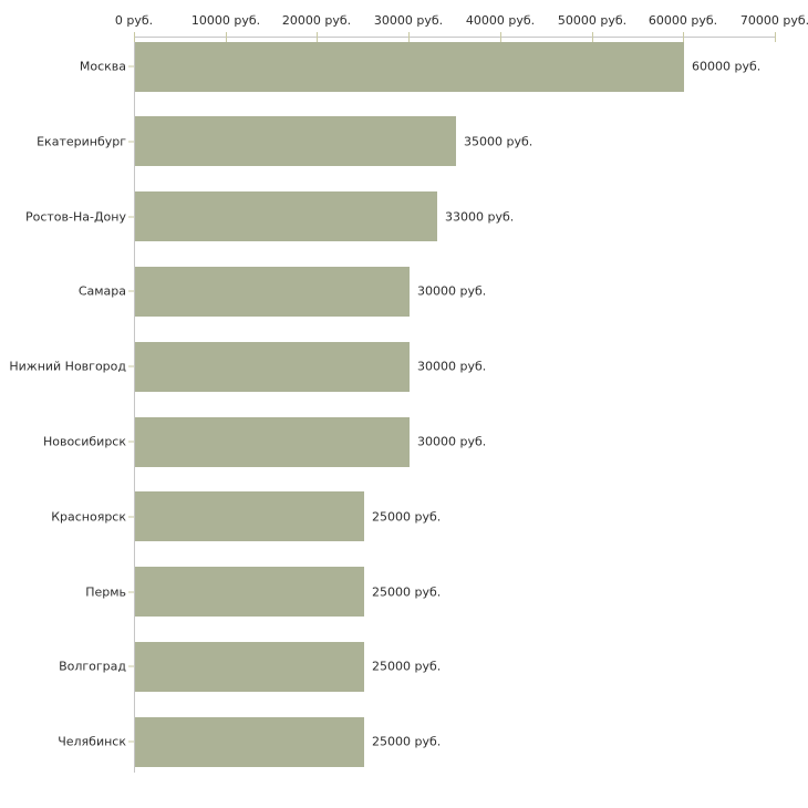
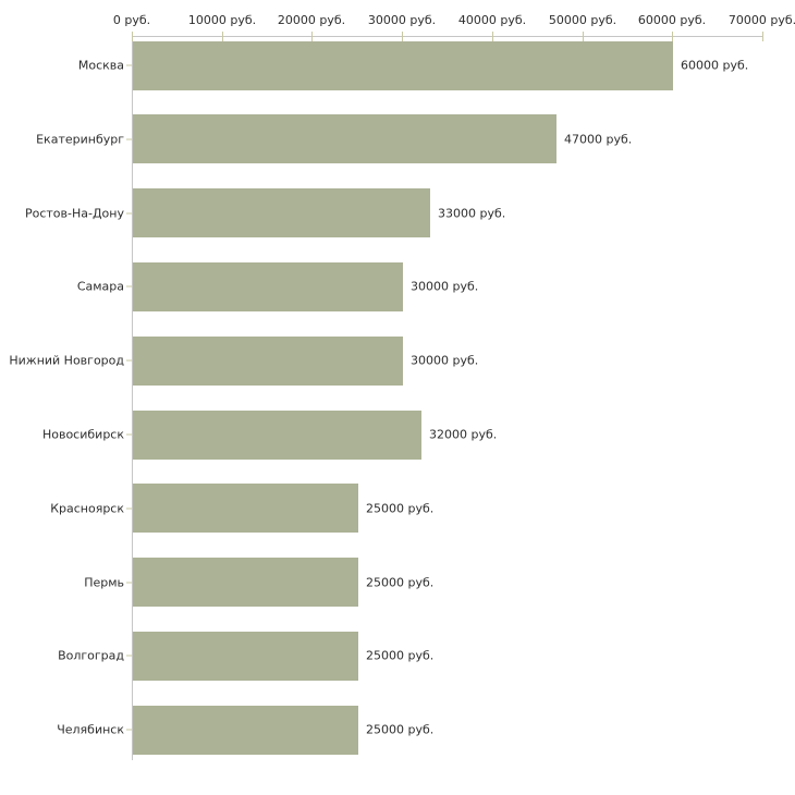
Екатеринбург: 35000 -> 47000
Новосибирск: 30000 -> 32000
